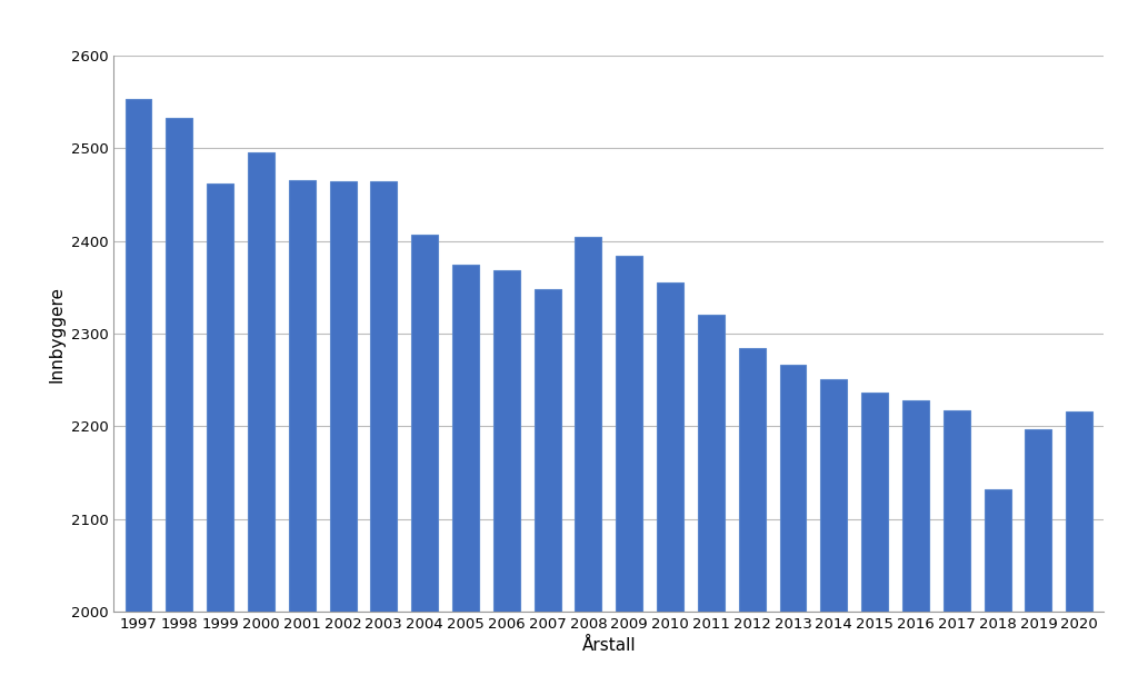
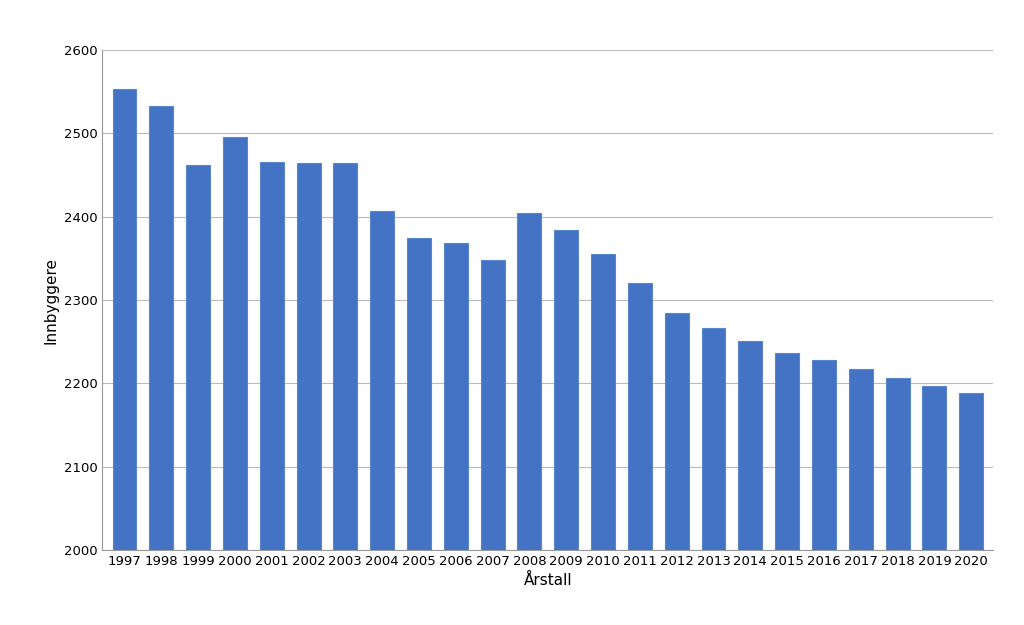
2018: 2132 -> 2206
2020: 2216 -> 2188
